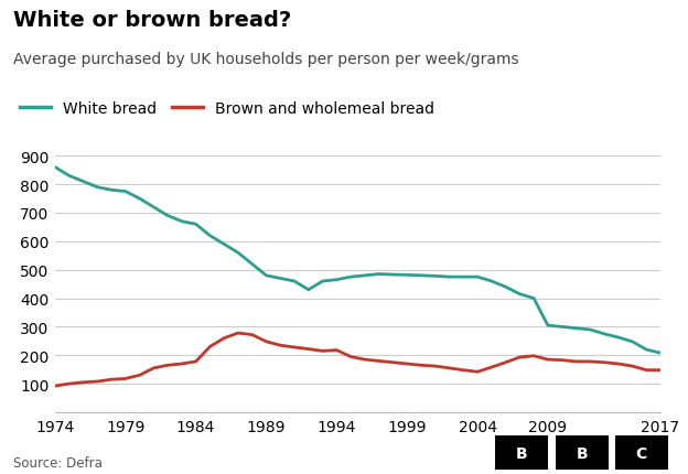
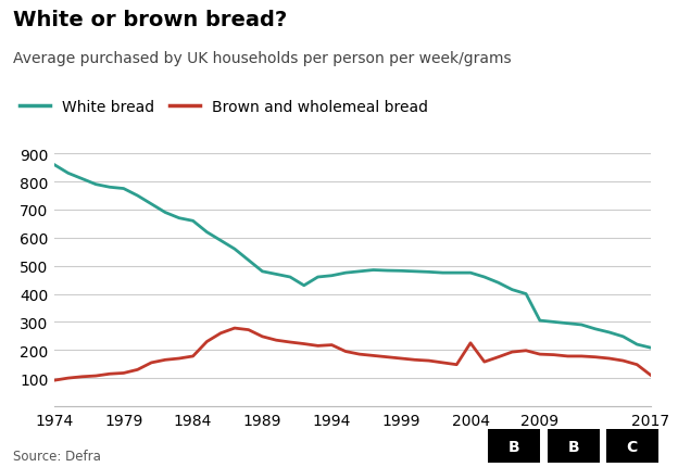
Brown and wholemeal bread/2004: 142 -> 225
Brown and wholemeal bread/2017: 148 -> 110
